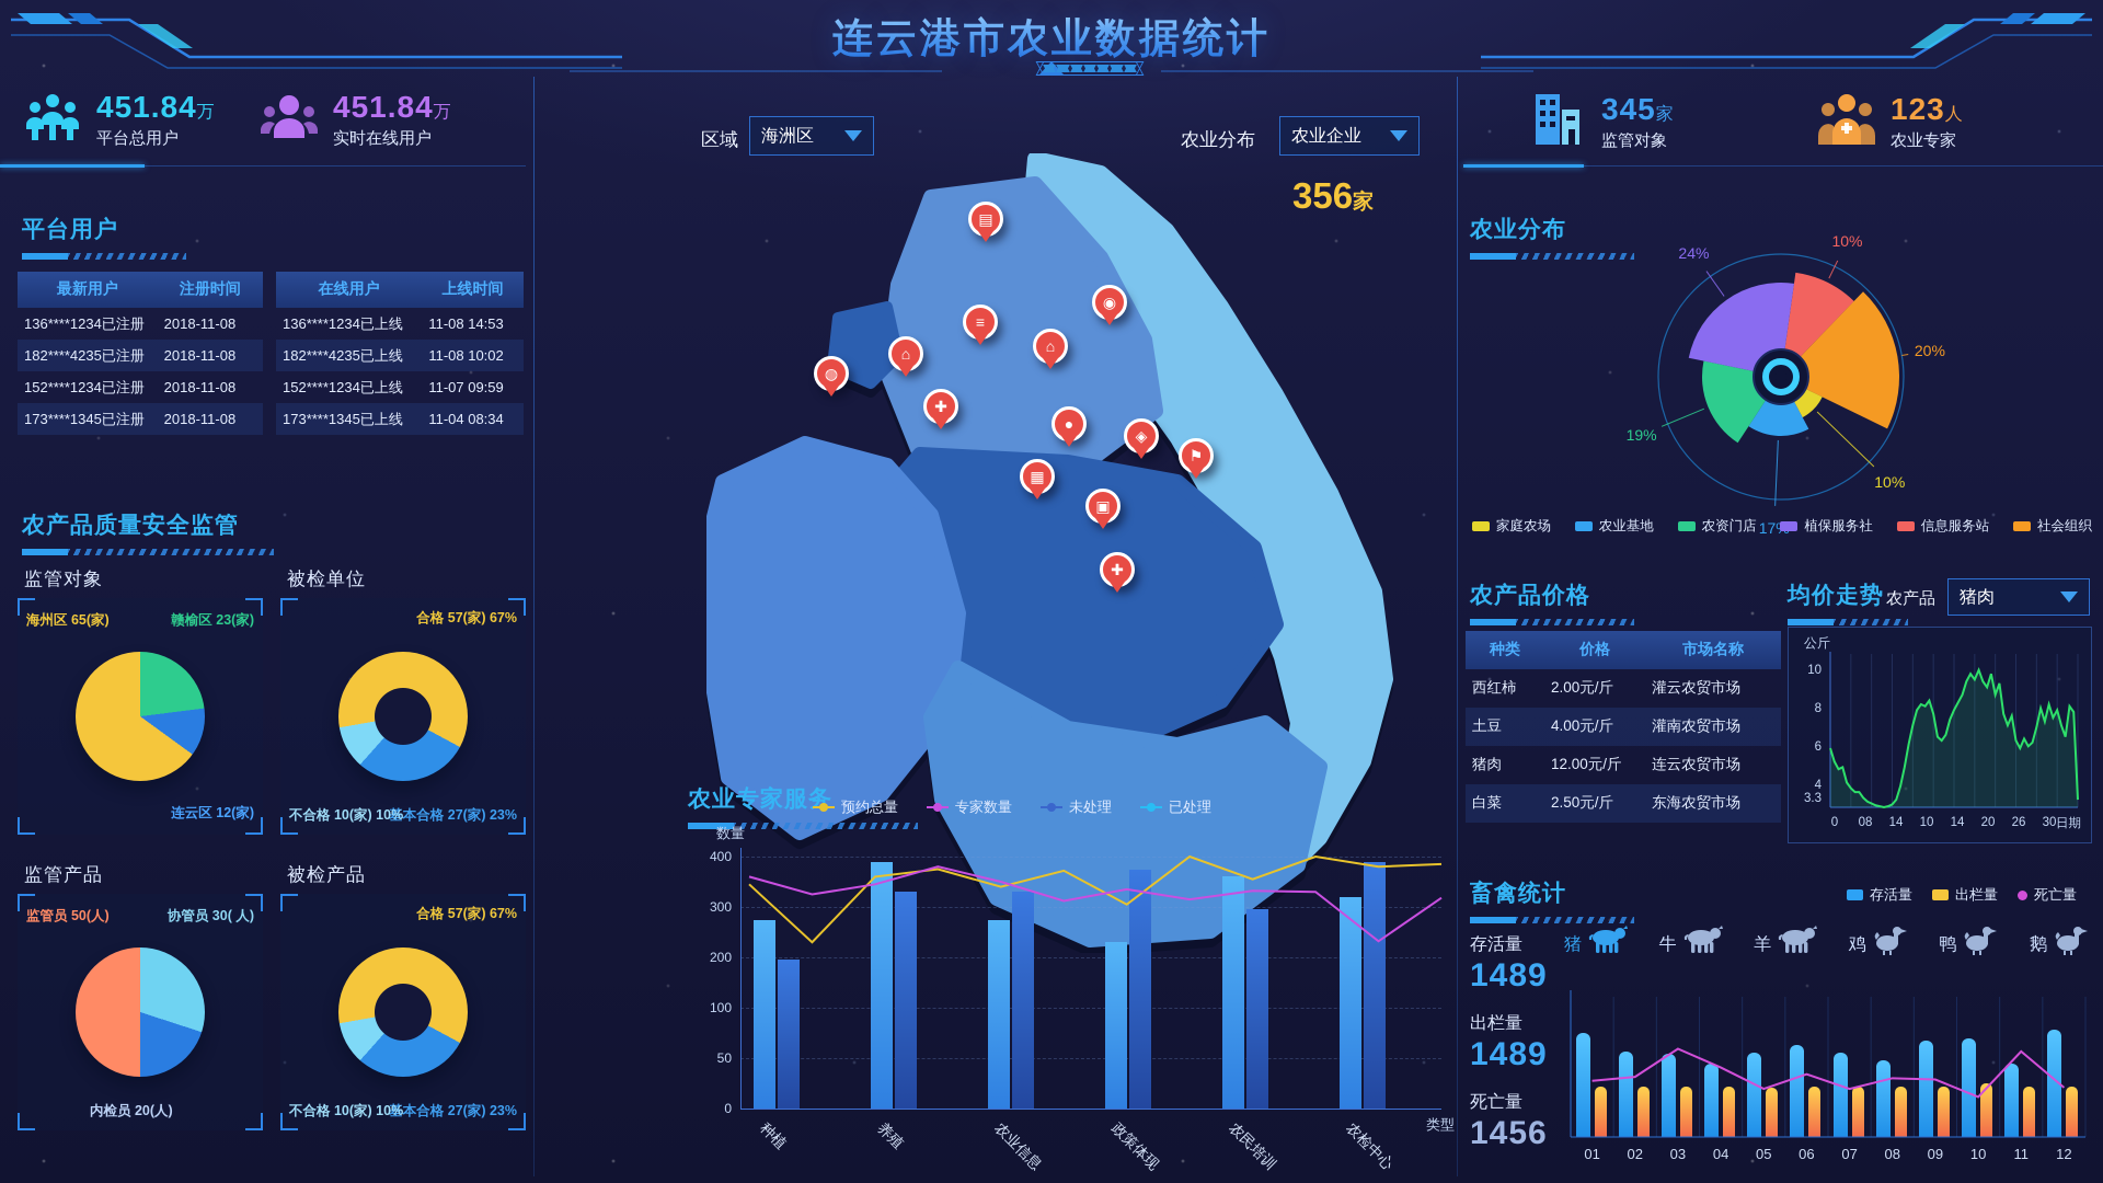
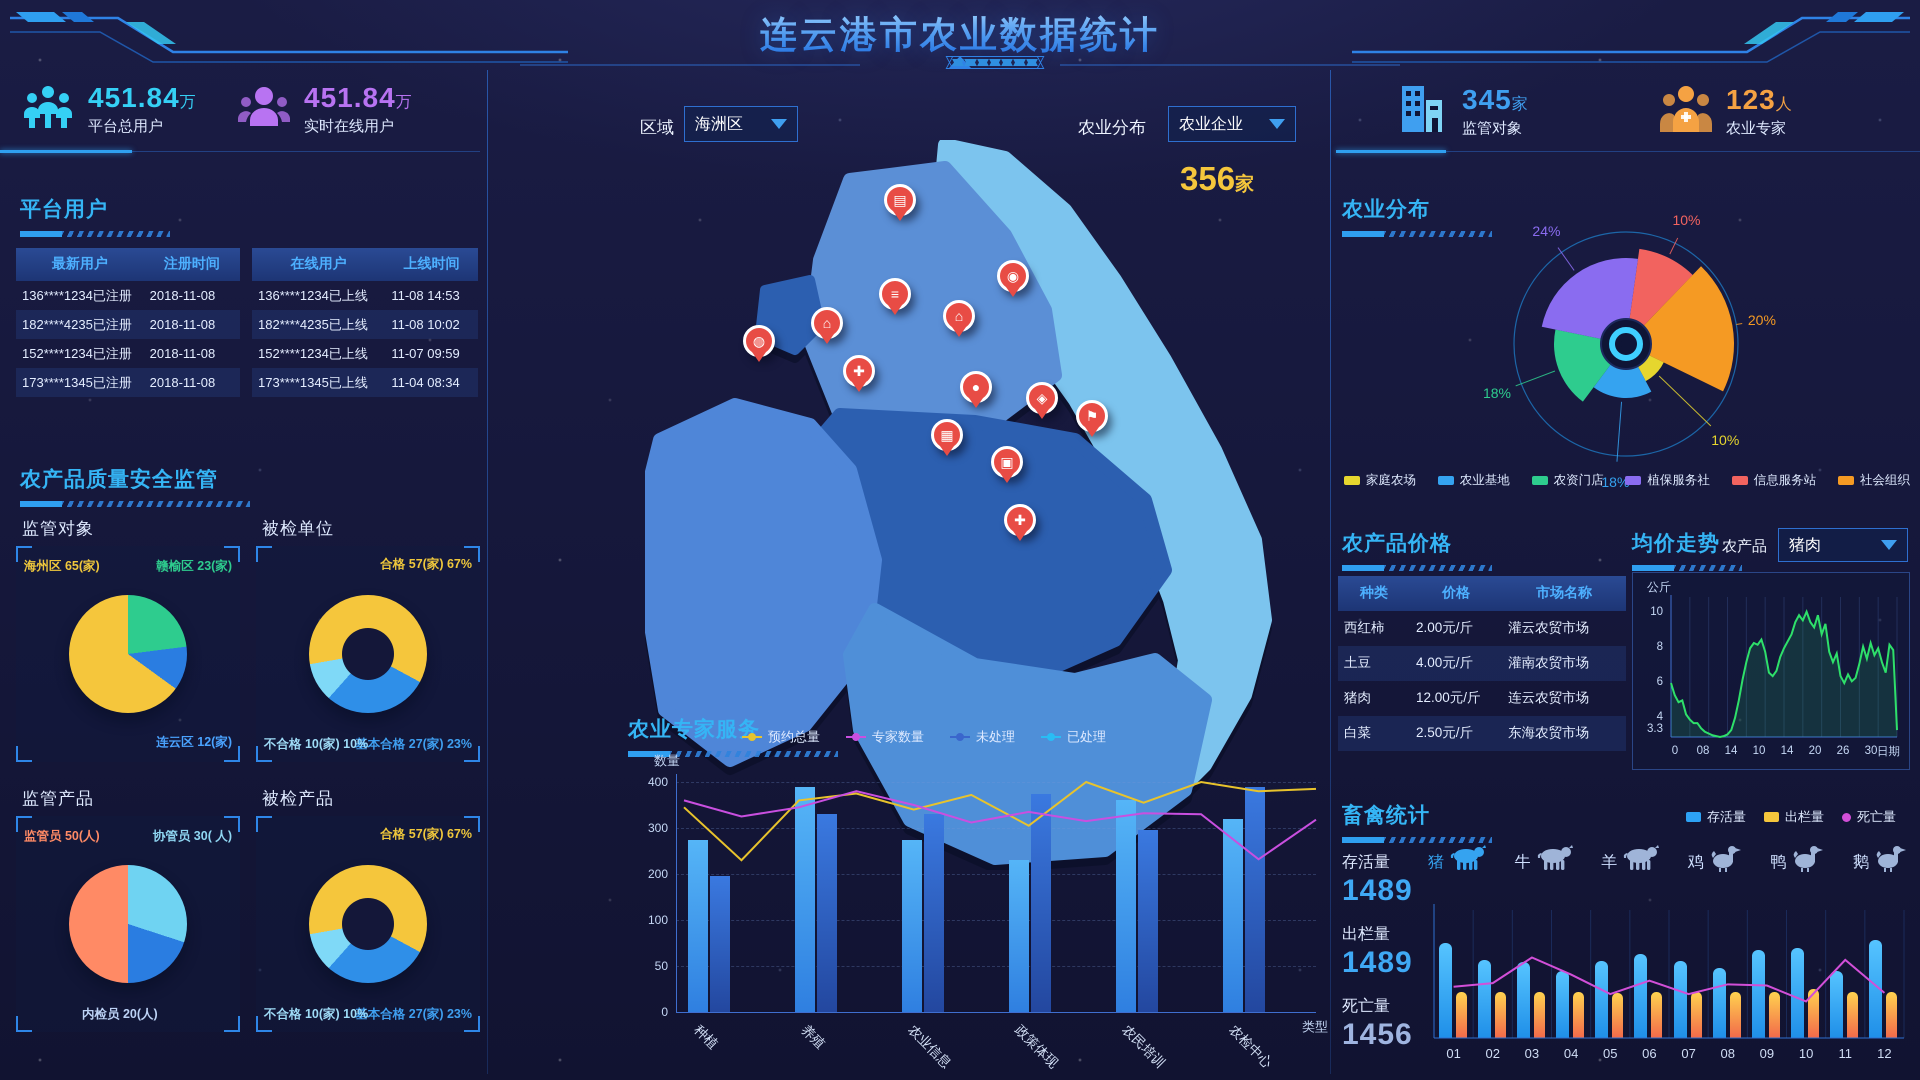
农业分布/农业基地: 17% -> 18%
农业分布/农资门店: 19% -> 18%
